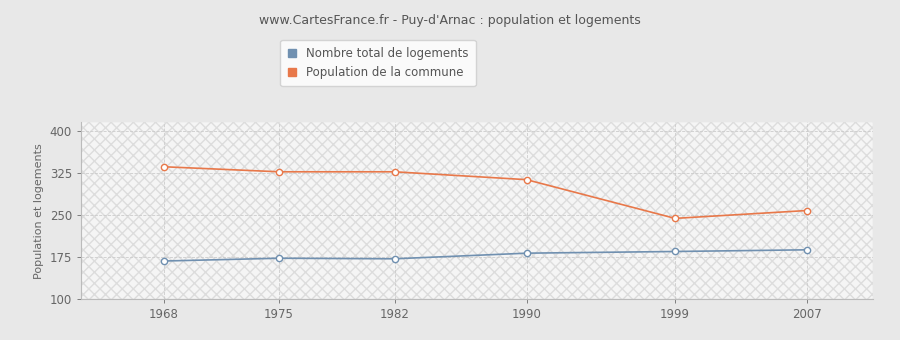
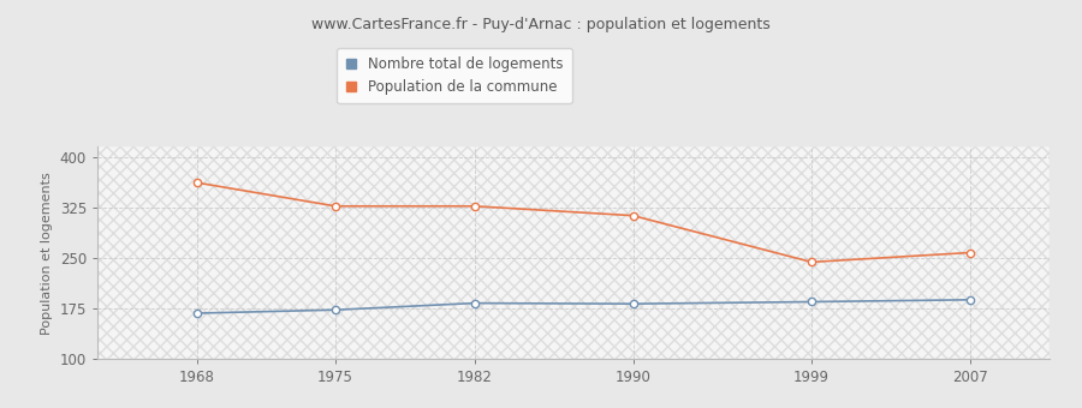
Population de la commune/1968: 336 -> 362
Nombre total de logements/1982: 172 -> 183
